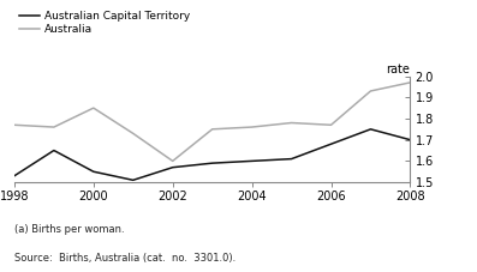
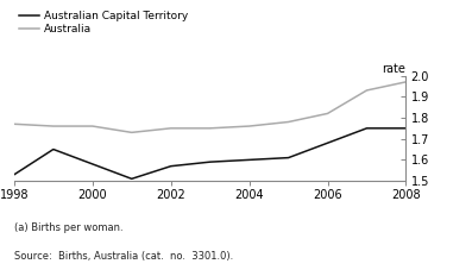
Australian Capital Territory/2000: 1.55 -> 1.58
Australia/2000: 1.85 -> 1.76
Australia/2002: 1.60 -> 1.75
Australia/2006: 1.77 -> 1.82
Australian Capital Territory/2008: 1.70 -> 1.75
